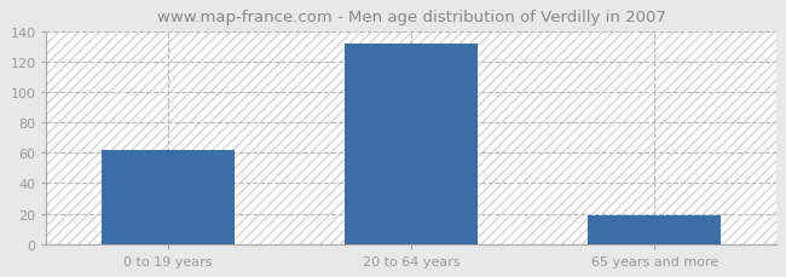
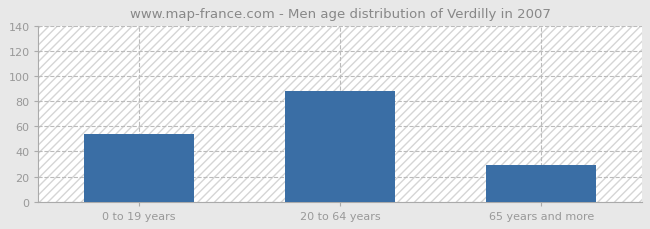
0 to 19 years: 62 -> 54
20 to 64 years: 132 -> 88
65 years and more: 19 -> 29
